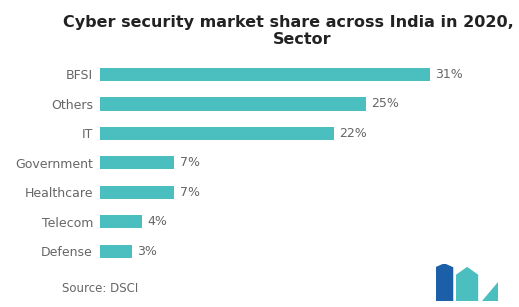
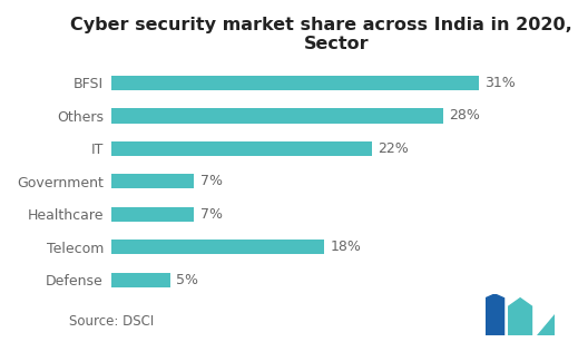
Others: 25% -> 28%
Telecom: 4% -> 18%
Defense: 3% -> 5%
